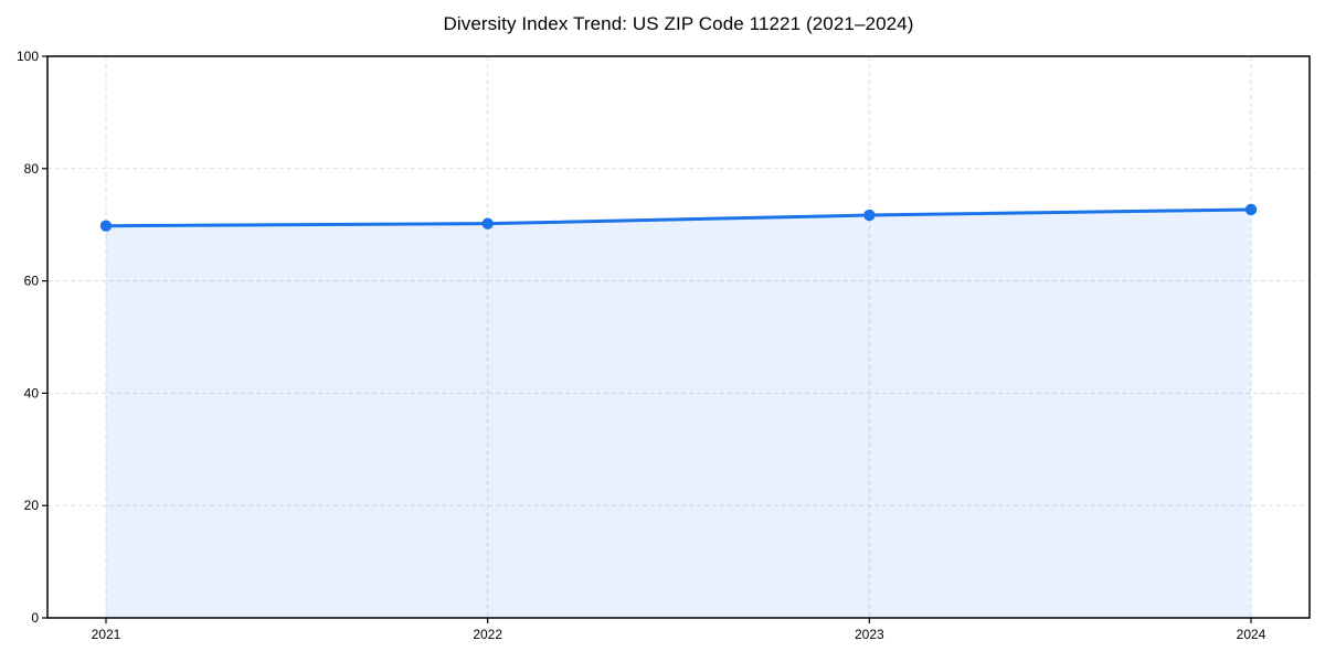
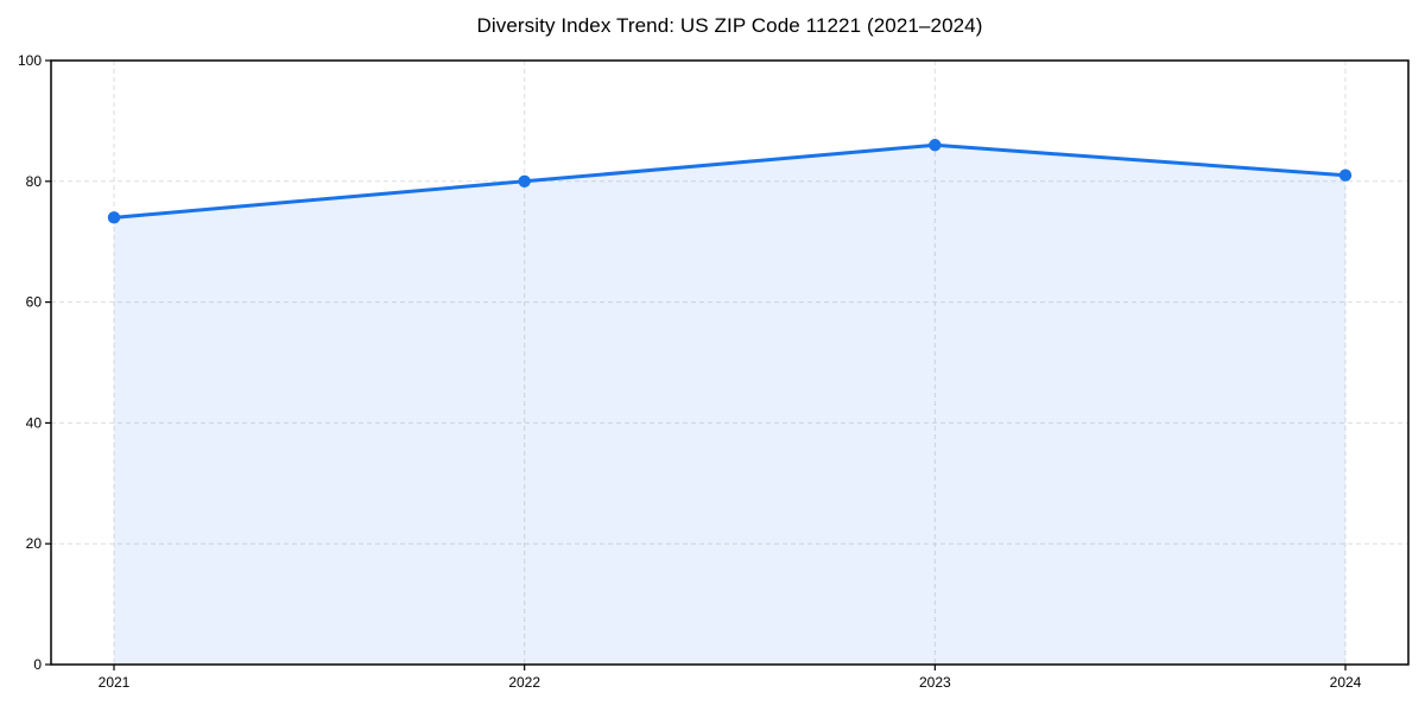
2021: 70 -> 74
2022: 70 -> 80
2023: 72 -> 86
2024: 73 -> 81
